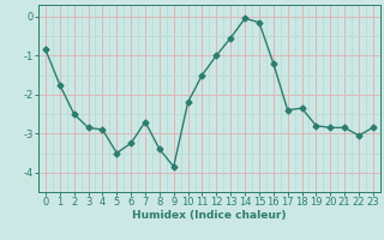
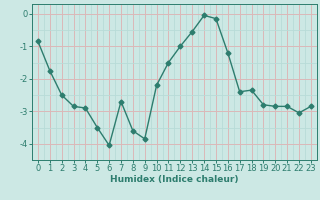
6: -3.25 -> -4.05
8: -3.40 -> -3.60
